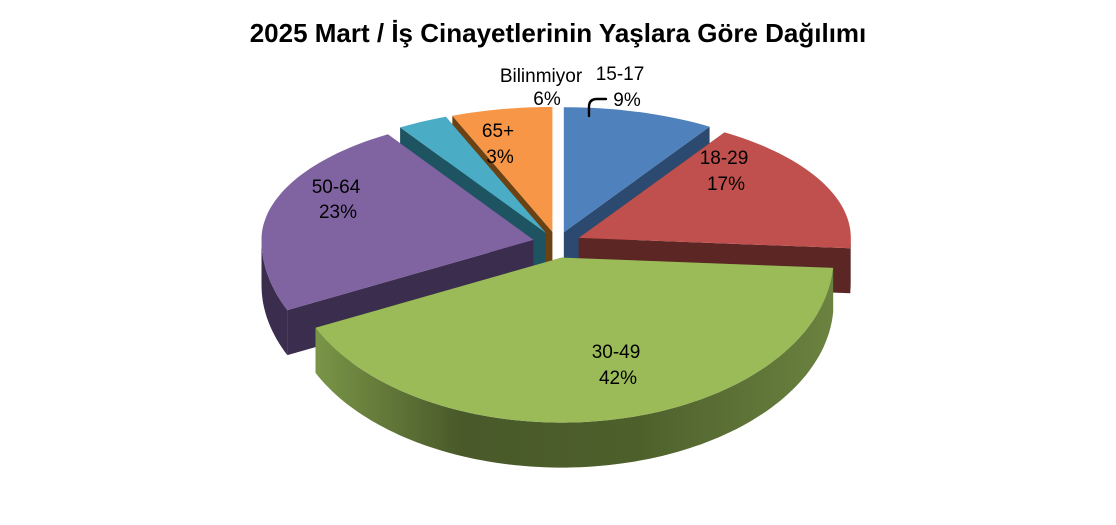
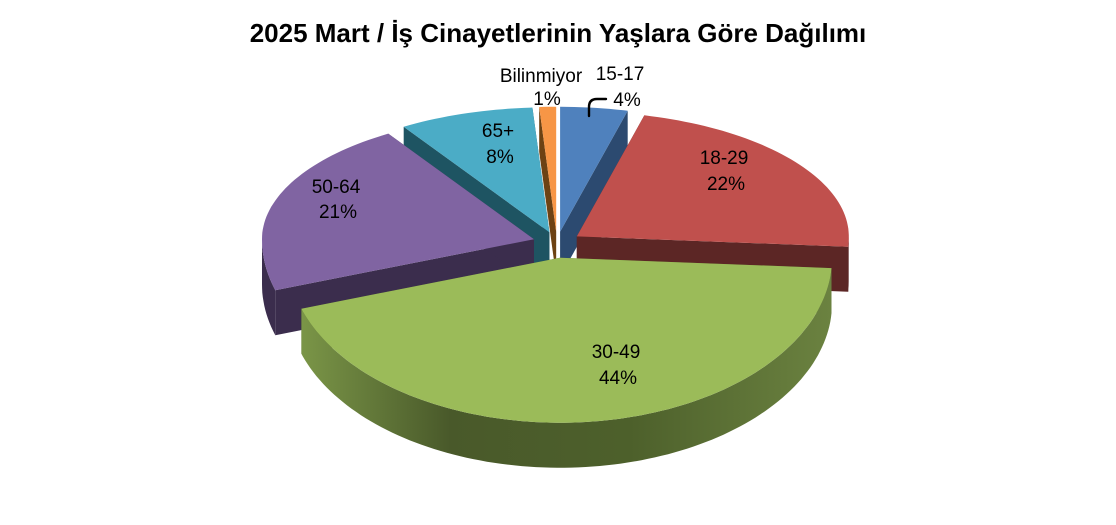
15-17: 9% -> 4%
18-29: 17% -> 22%
30-49: 42% -> 44%
50-64: 23% -> 21%
65+: 3% -> 8%
Bilinmiyor: 6% -> 1%
